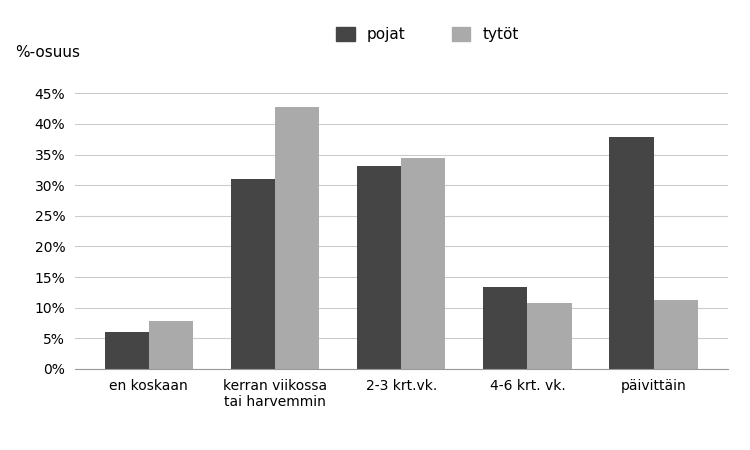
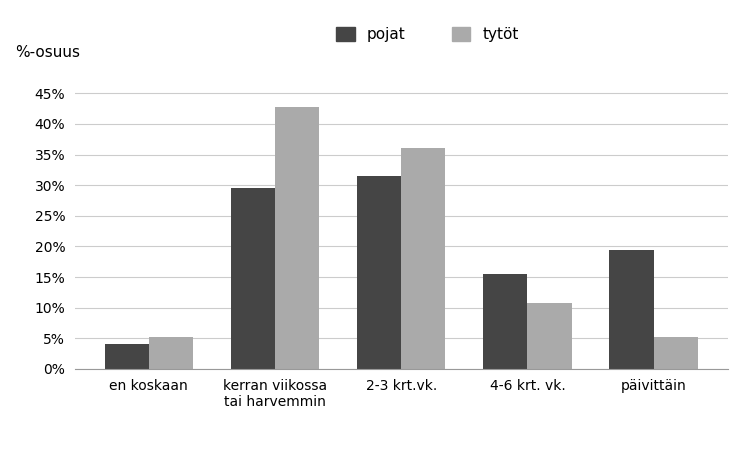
pojat/en koskaan: 6.0% -> 4.0%
tytöt/en koskaan: 7.8% -> 5.3%
pojat/kerran viikossa tai harvemmin: 31.0% -> 29.5%
pojat/2-3 krt.vk.: 33.2% -> 31.5%
tytöt/2-3 krt.vk.: 34.4% -> 36.0%
pojat/4-6 krt. vk.: 13.4% -> 15.5%
pojat/päivittäin: 37.8% -> 19.5%
tytöt/päivittäin: 11.2% -> 5.3%
